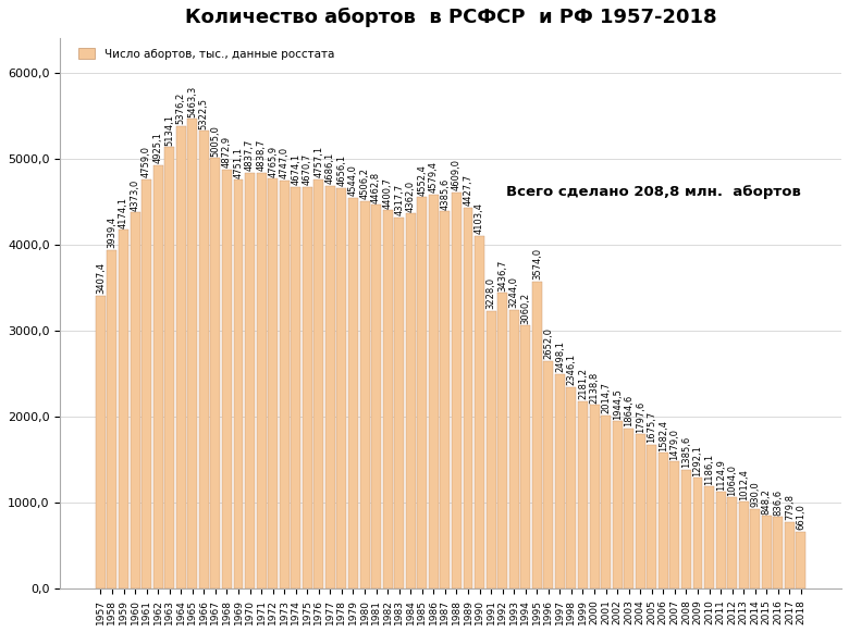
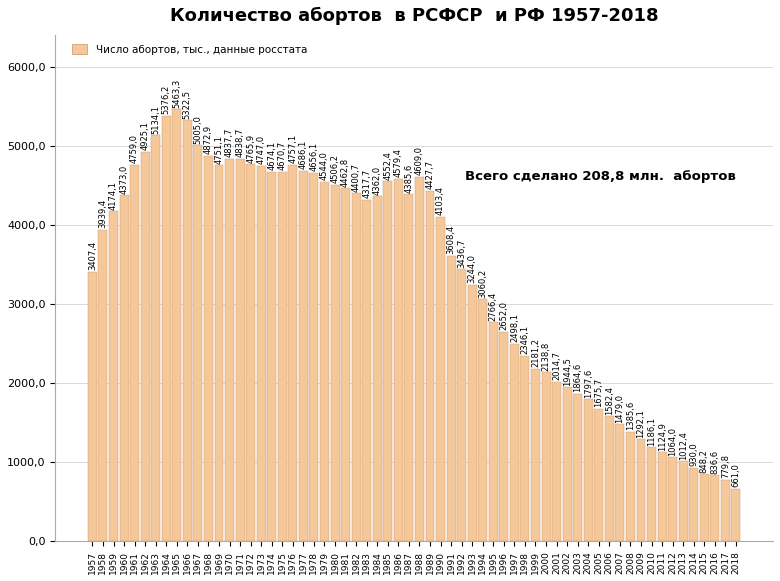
1991: 3228,0 -> 3608,4
1995: 3574,0 -> 2766,4
